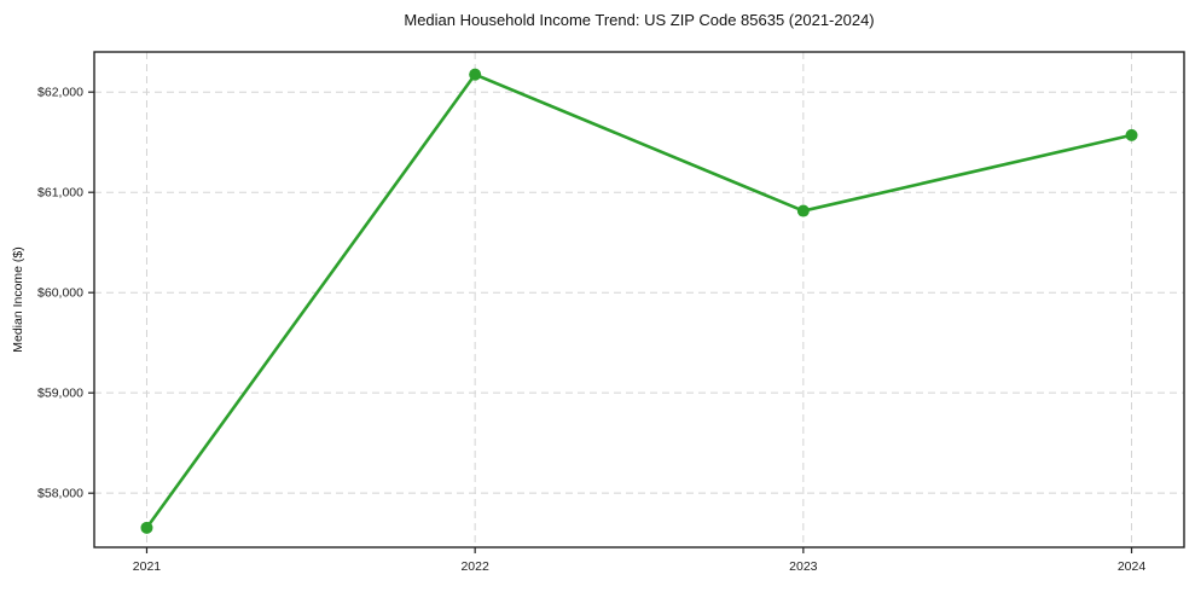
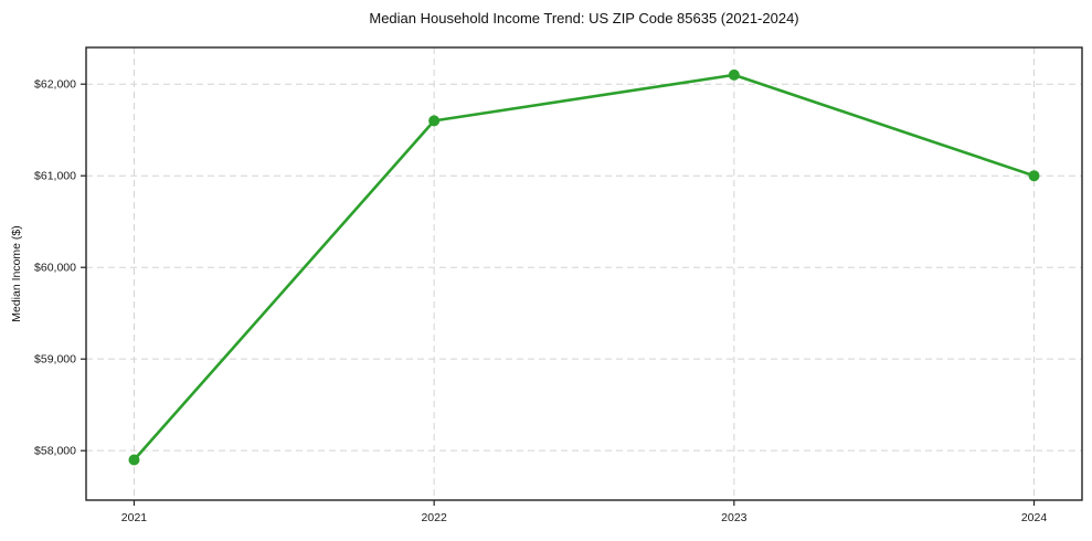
2021: $57700 -> $57900
2022: $62200 -> $61600
2023: $60800 -> $62100
2024: $61600 -> $61000
